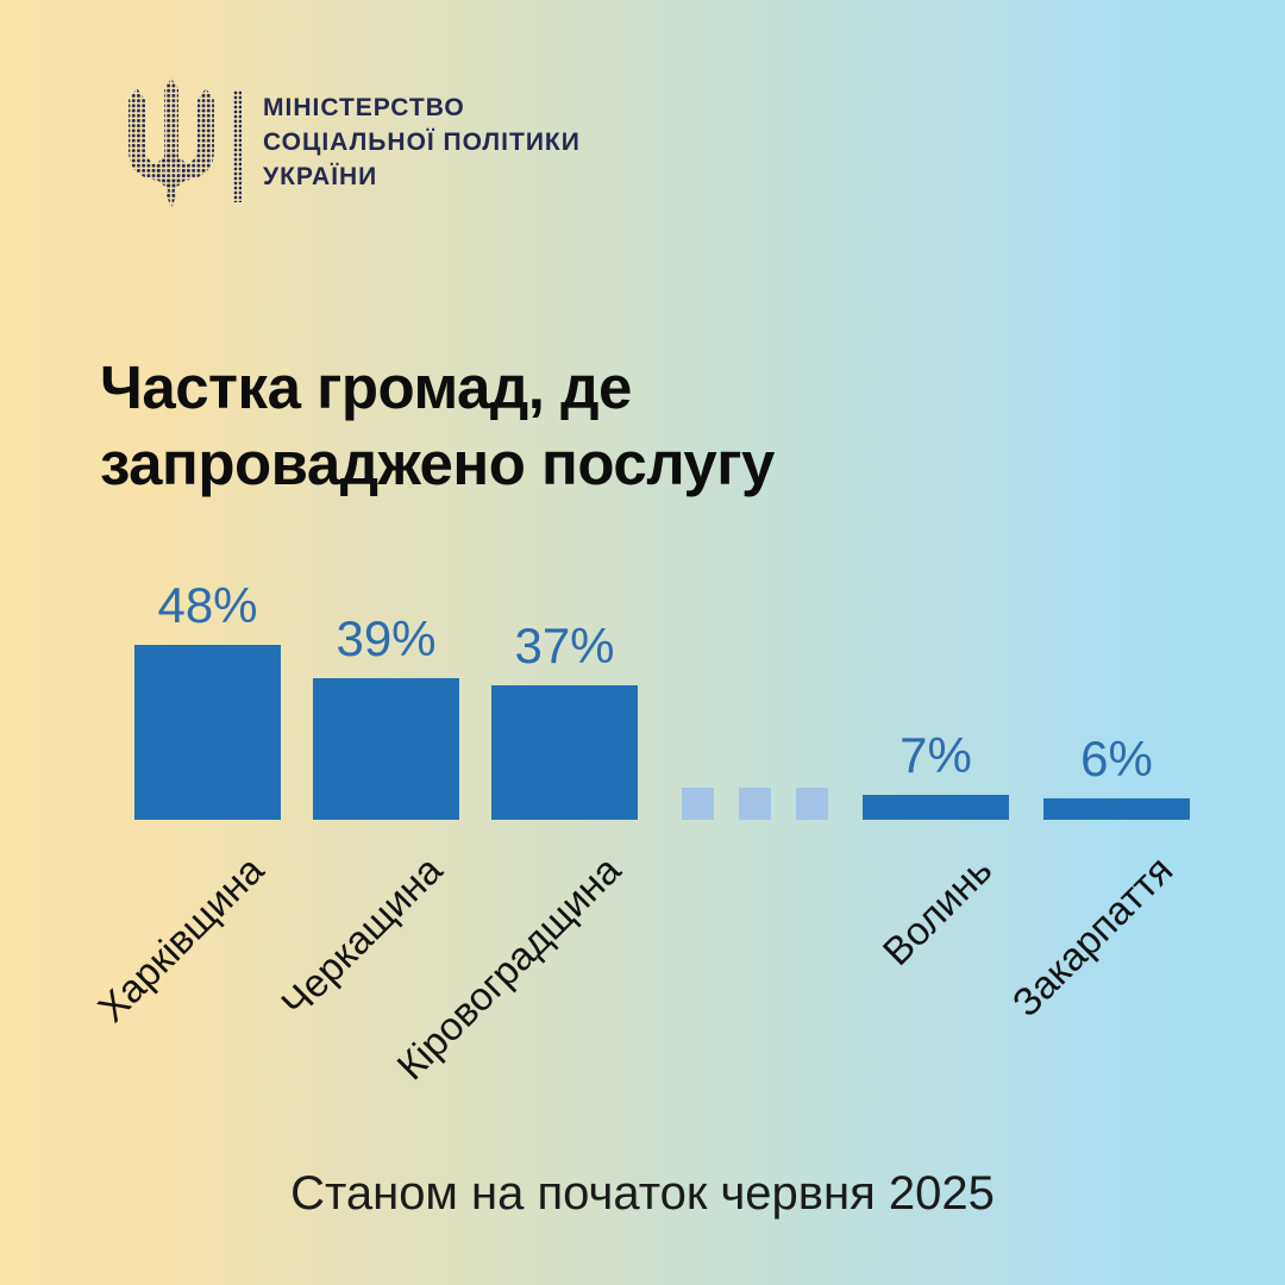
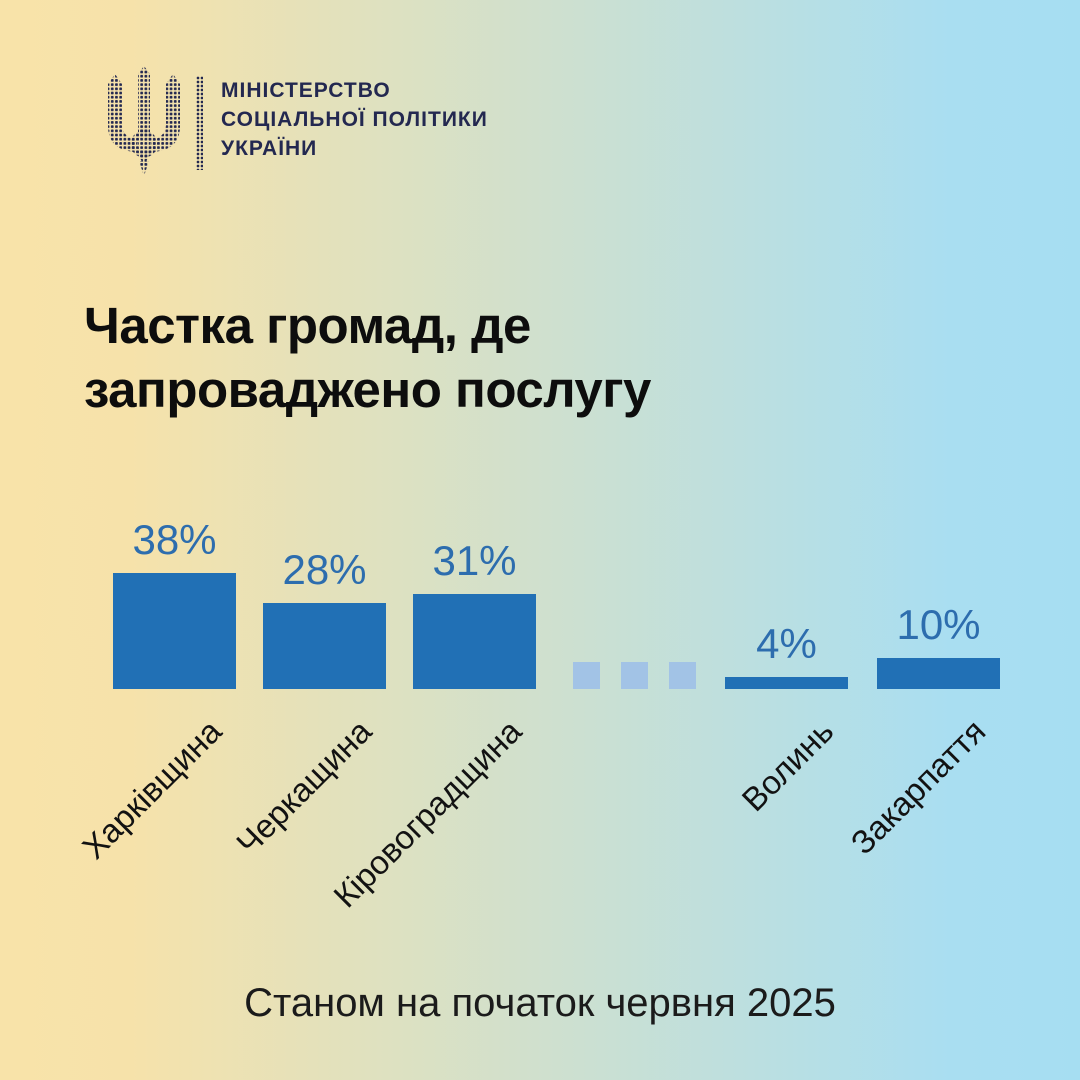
Харківщина: 48% -> 38%
Черкащина: 39% -> 28%
Кіровоградщина: 37% -> 31%
Волинь: 7% -> 4%
Закарпаття: 6% -> 10%
